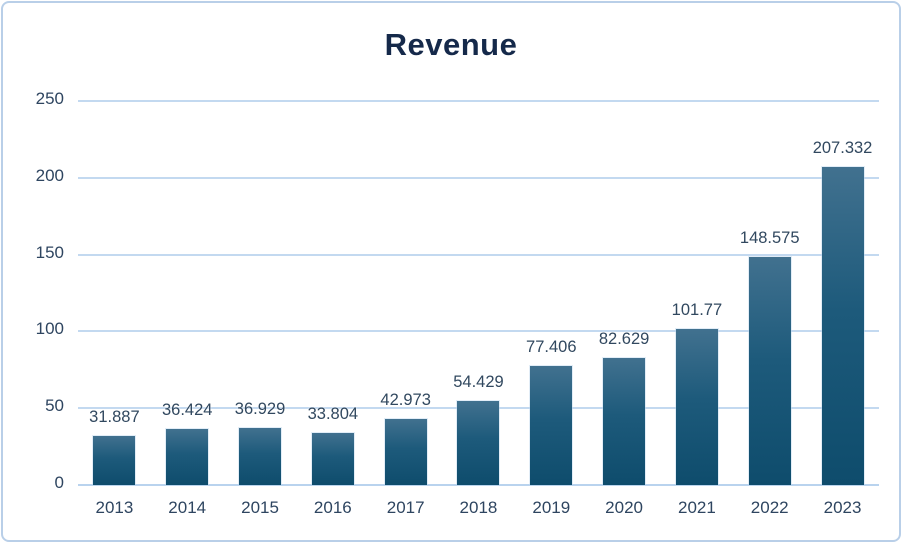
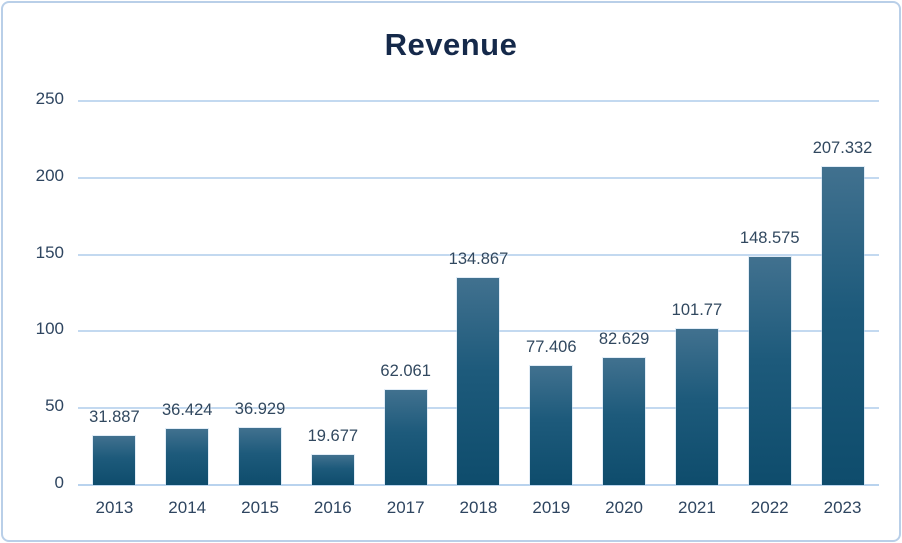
2016: 33.804 -> 19.677
2017: 42.973 -> 62.061
2018: 54.429 -> 134.867
